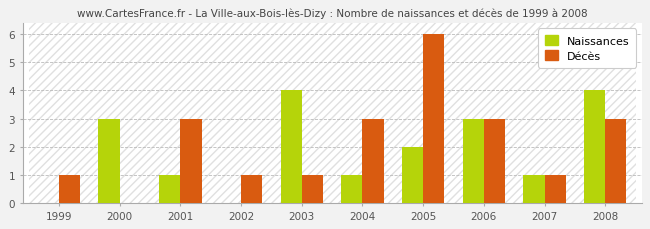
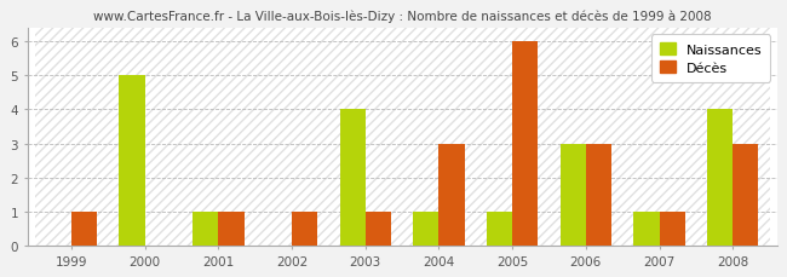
Naissances/2000: 3 -> 5
Décès/2001: 3 -> 1
Naissances/2005: 2 -> 1
